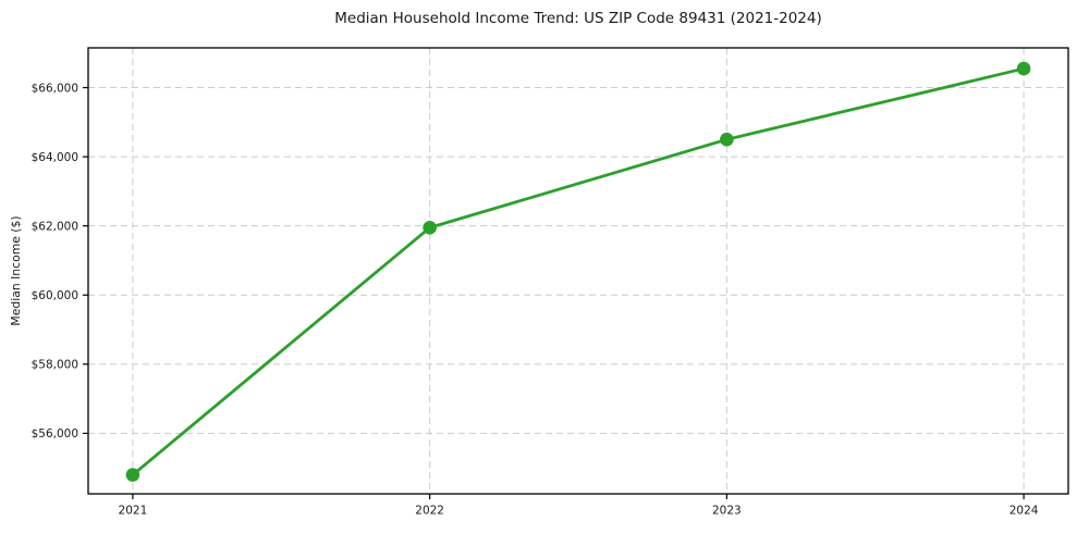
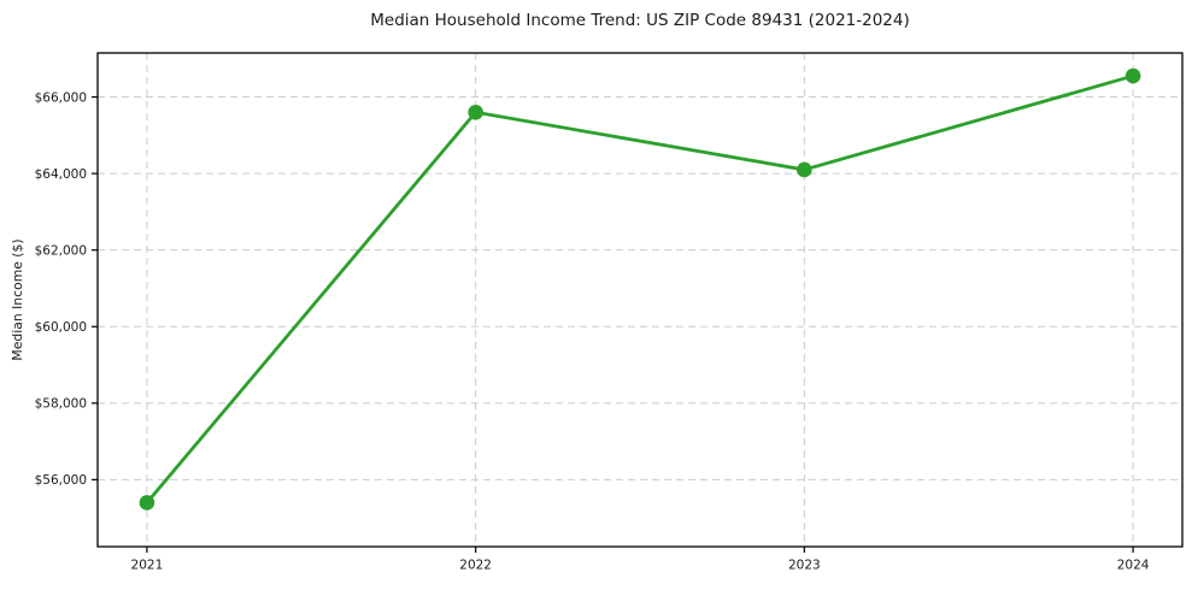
2021: $54800 -> $55400
2022: $62000 -> $65600
2023: $64500 -> $64100
